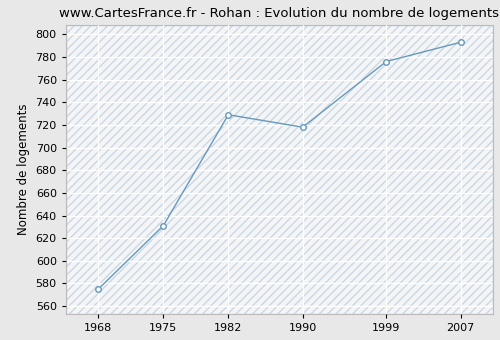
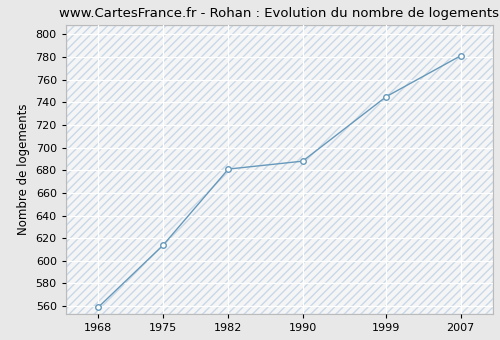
1968: 575 -> 559
1975: 631 -> 614
1982: 729 -> 681
1990: 718 -> 688
1999: 776 -> 745
2007: 793 -> 781
